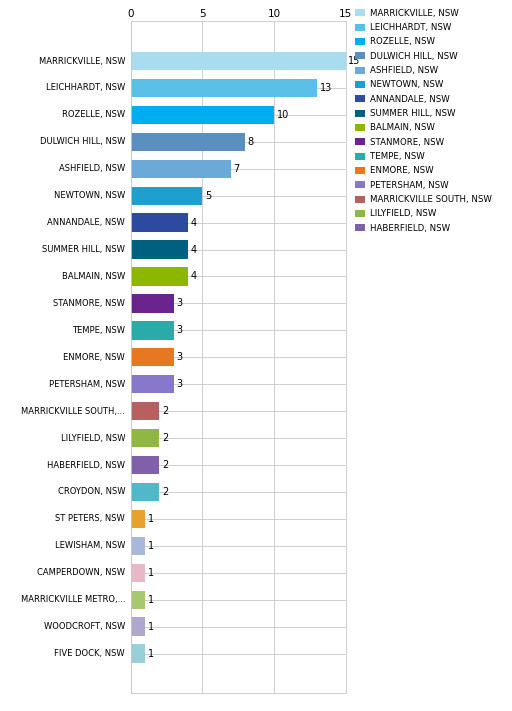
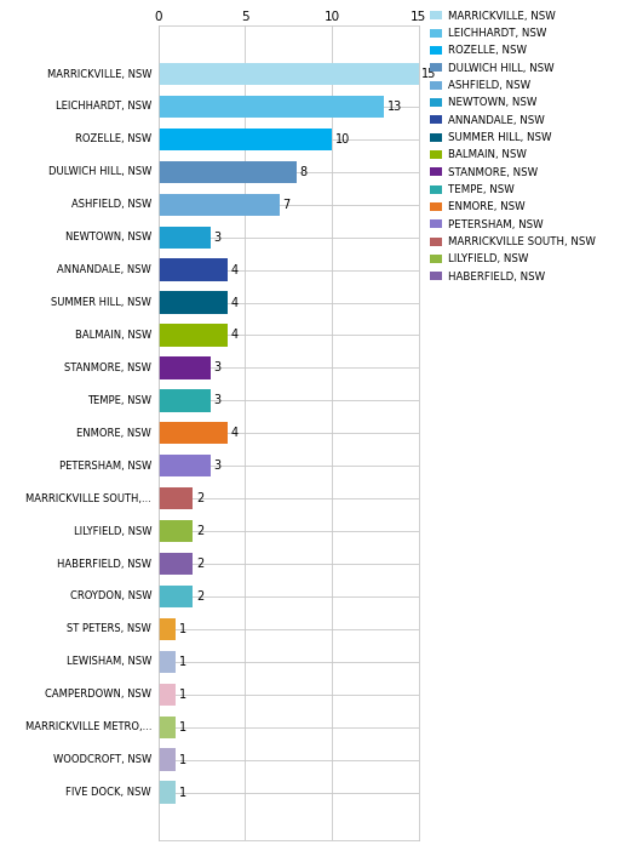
NEWTOWN, NSW: 5 -> 3
ENMORE, NSW: 3 -> 4
